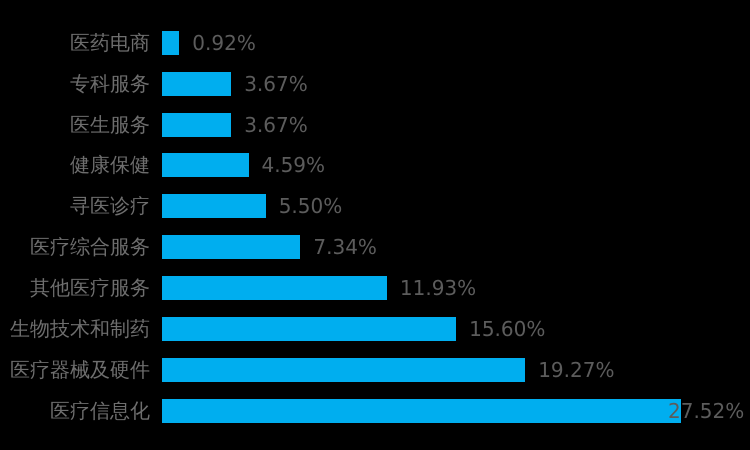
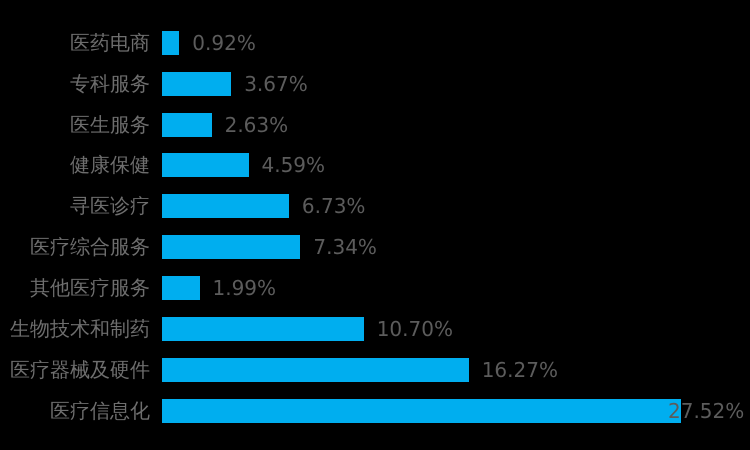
医生服务: 3.67% -> 2.63%
寻医诊疗: 5.50% -> 6.73%
其他医疗服务: 11.93% -> 1.99%
生物技术和制药: 15.60% -> 10.70%
医疗器械及硬件: 19.27% -> 16.27%
